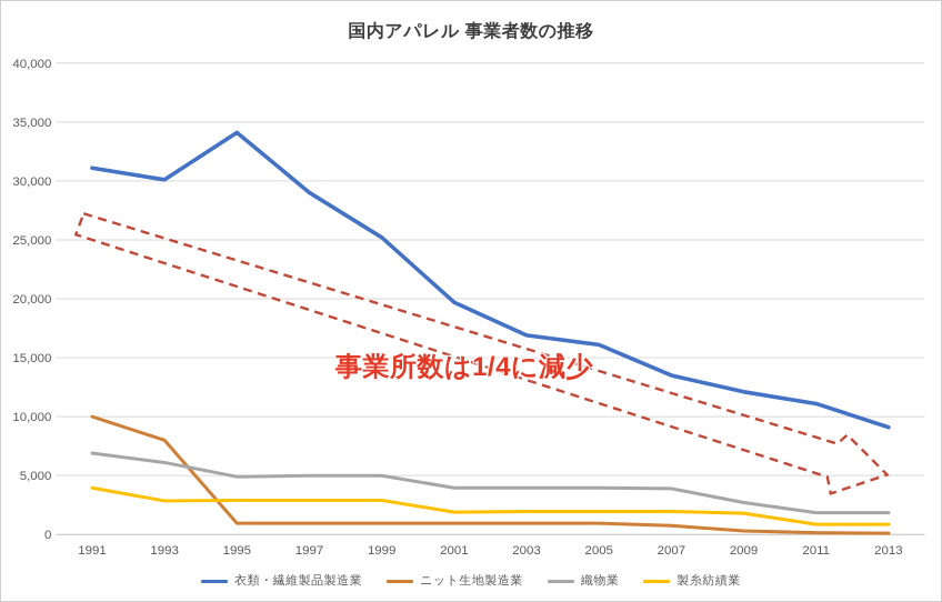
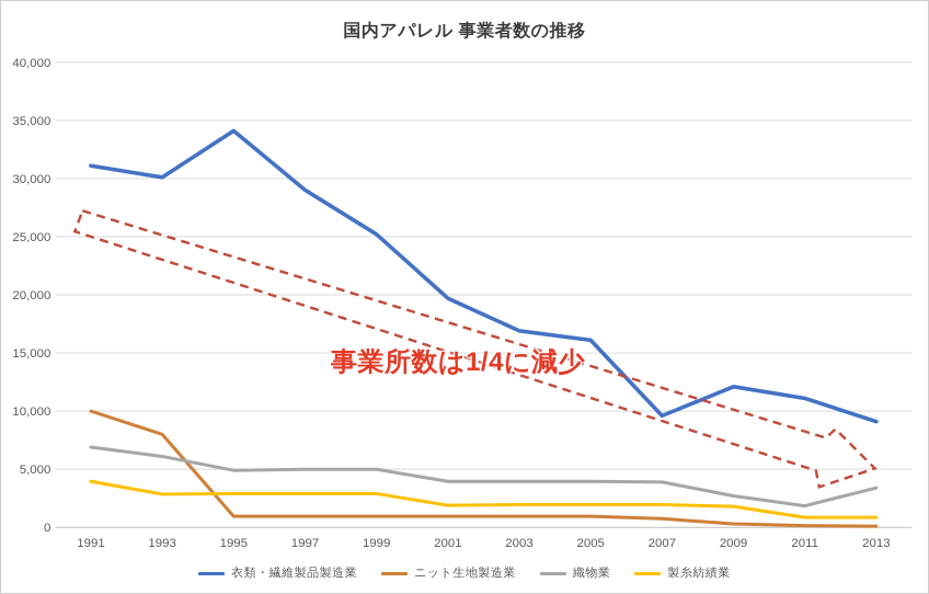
衣類・繊維製品製造業/2007: 13500 -> 9600
織物業/2013: 1800 -> 3400
